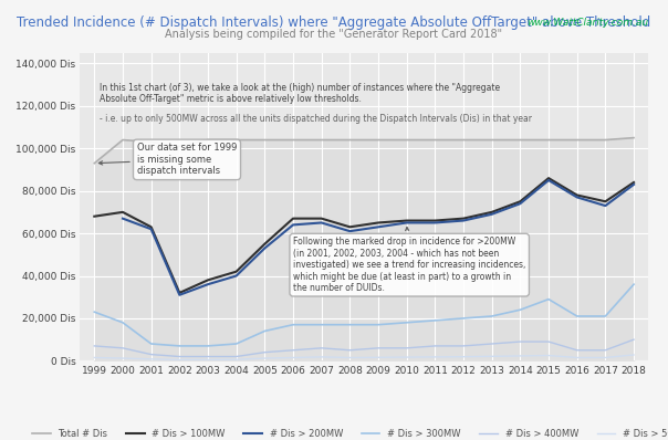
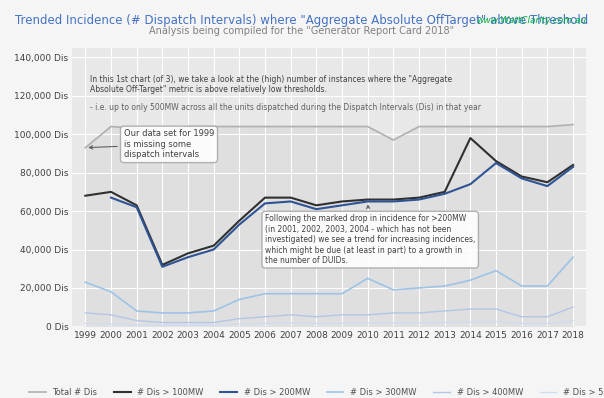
# Dis > 300MW/2010: 18,000 Dis -> 25,000 Dis
Total # Dis/2011: 104,000 Dis -> 97,000 Dis
# Dis > 100MW/2014: 75,000 Dis -> 98,000 Dis
